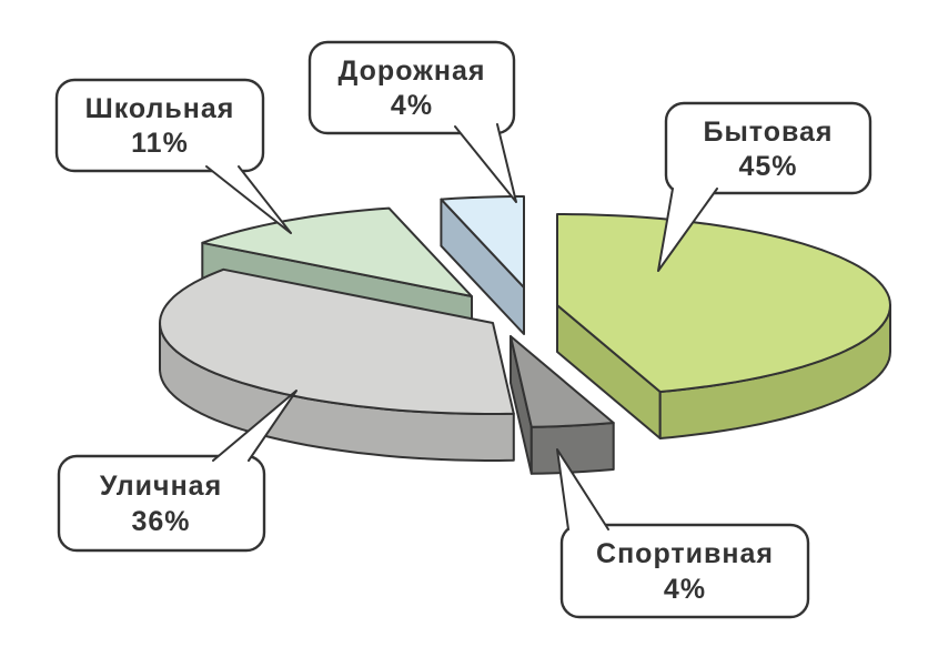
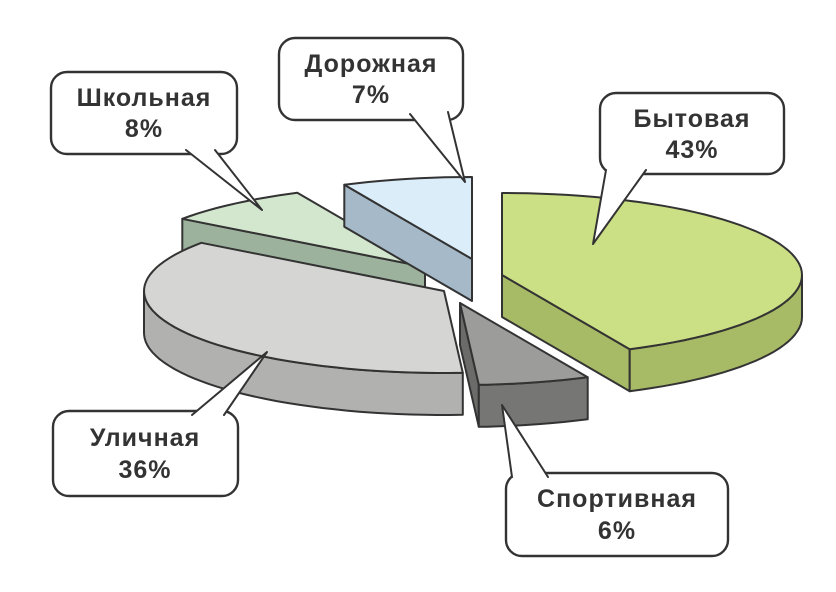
Бытовая: 45% -> 43%
Спортивная: 4% -> 6%
Школьная: 11% -> 8%
Дорожная: 4% -> 7%
